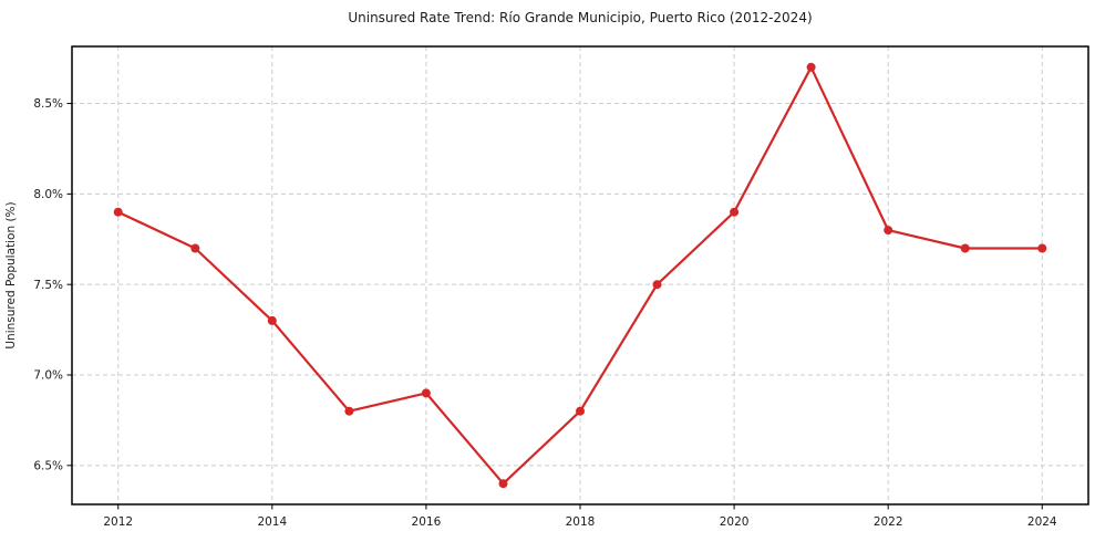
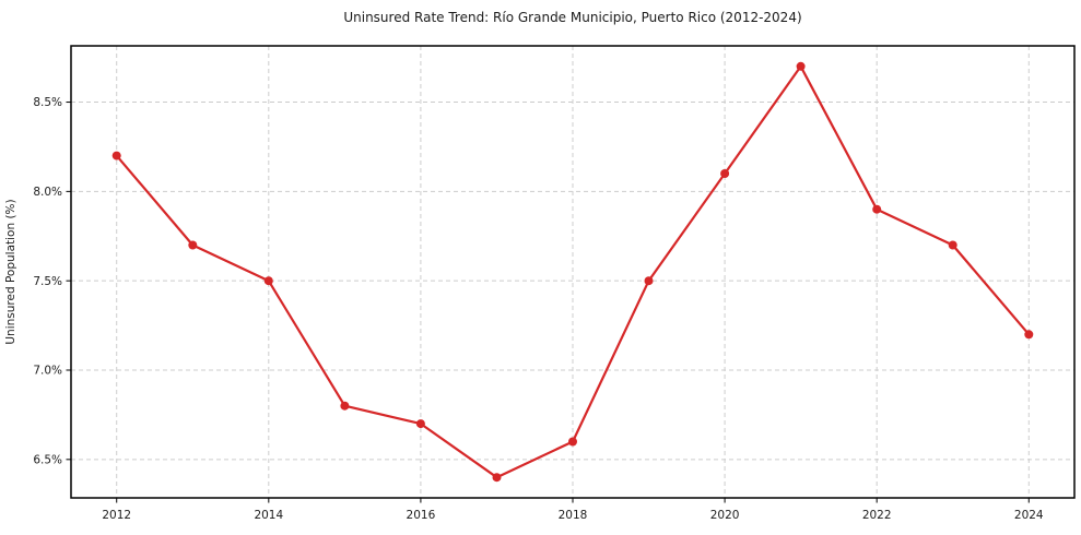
2012: 7.9% -> 8.2%
2014: 7.3% -> 7.5%
2016: 6.9% -> 6.7%
2018: 6.8% -> 6.6%
2020: 7.9% -> 8.1%
2022: 7.8% -> 7.9%
2024: 7.7% -> 7.2%
